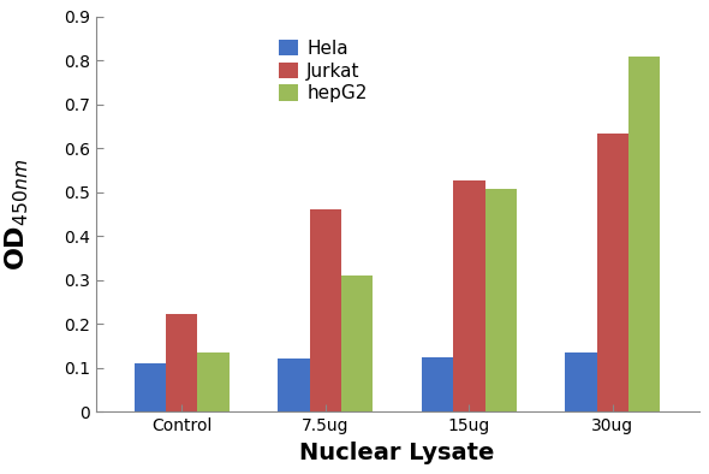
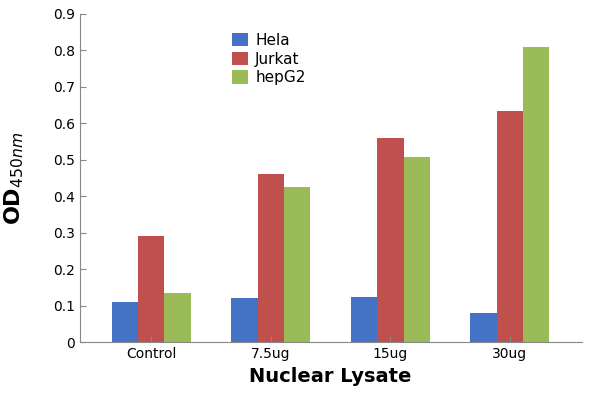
Jurkat/Control: 0.222 -> 0.290
hepG2/7.5ug: 0.310 -> 0.425
Jurkat/15ug: 0.527 -> 0.560
Hela/30ug: 0.135 -> 0.080
